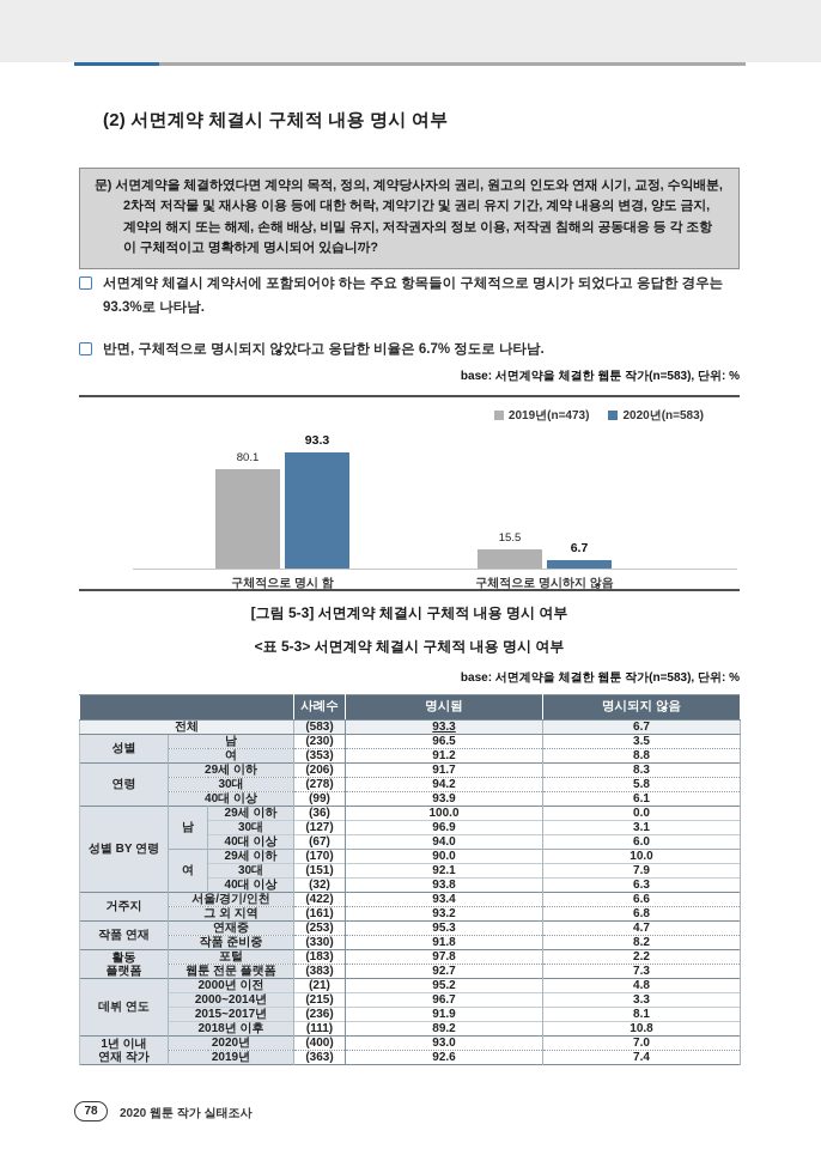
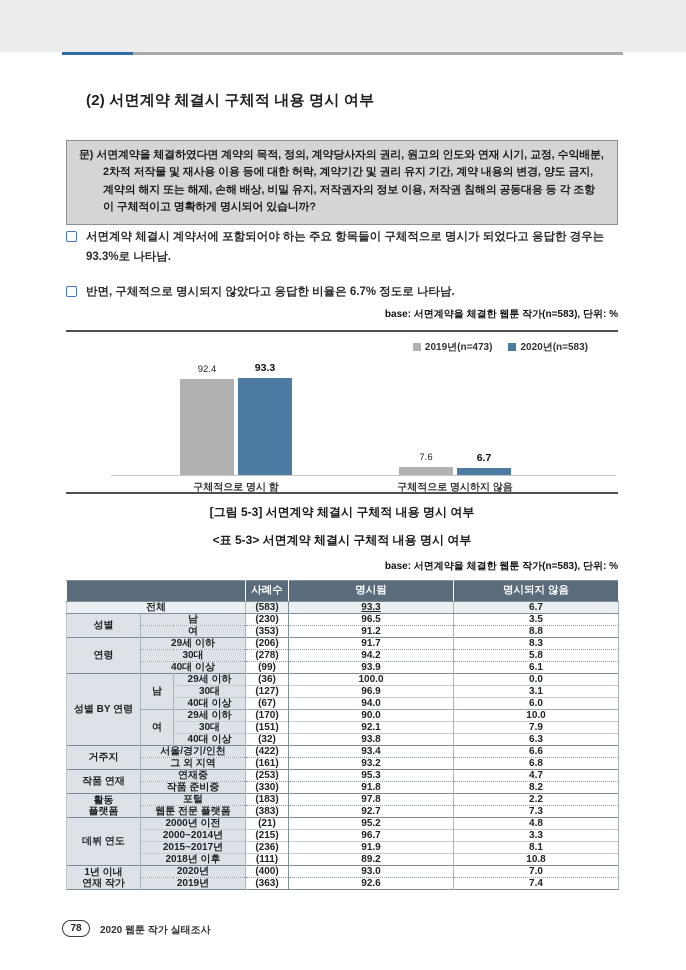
2019년(n=473)/구체적으로 명시 함: 80.1 -> 92.4
2019년(n=473)/구체적으로 명시하지 않음: 15.5 -> 7.6
